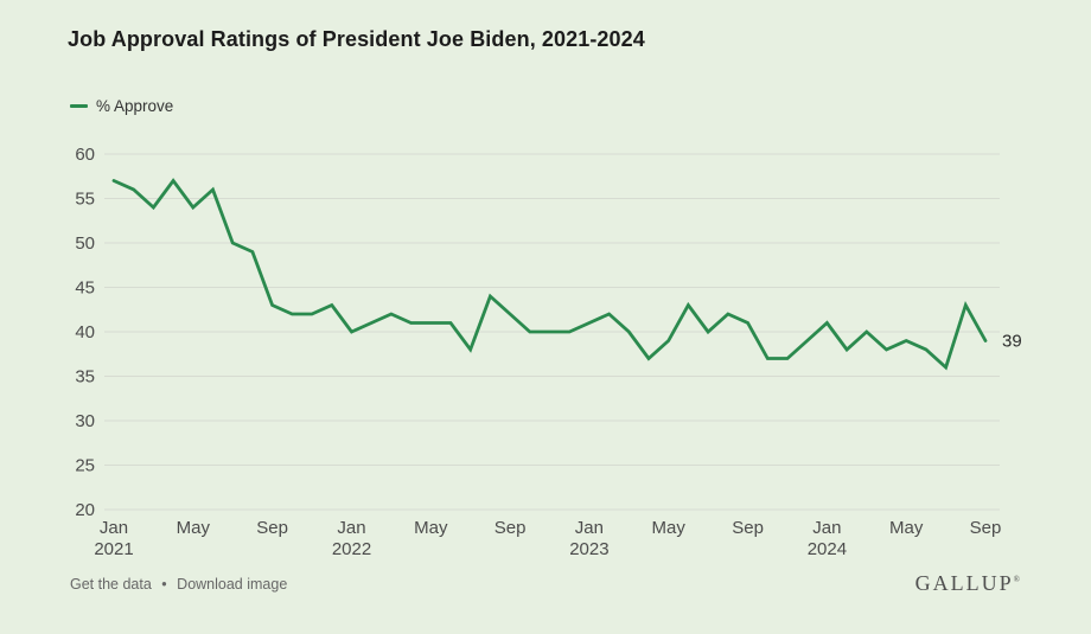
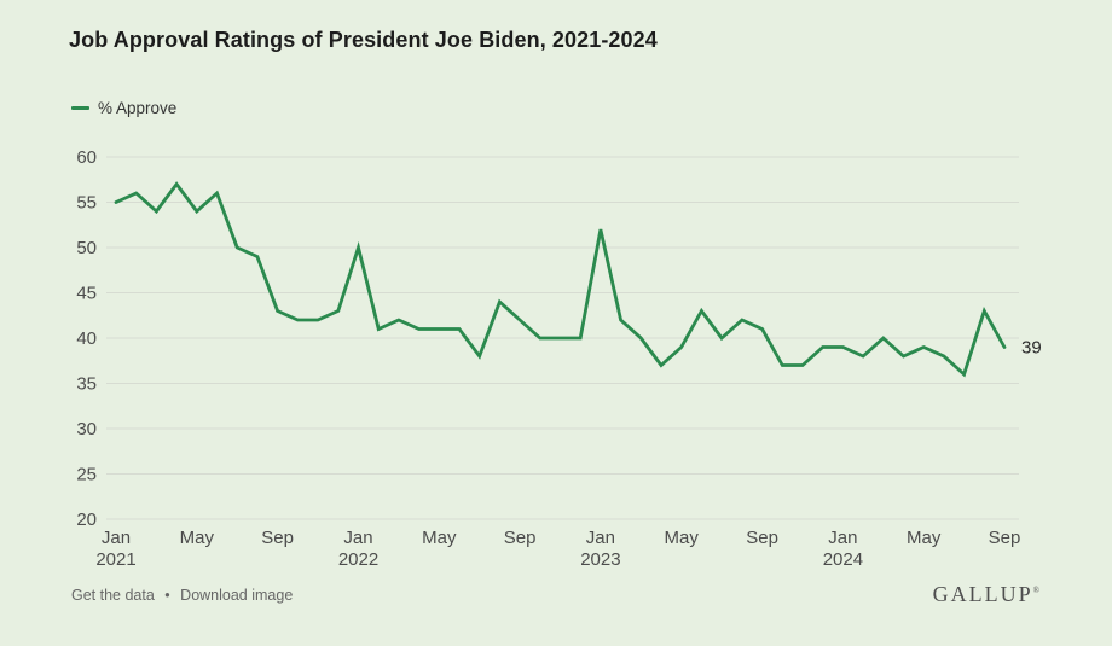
Jan 2021: 57 -> 55
Jan 2022: 40 -> 50
Jan 2023: 41 -> 52
Jan 2024: 41 -> 39
